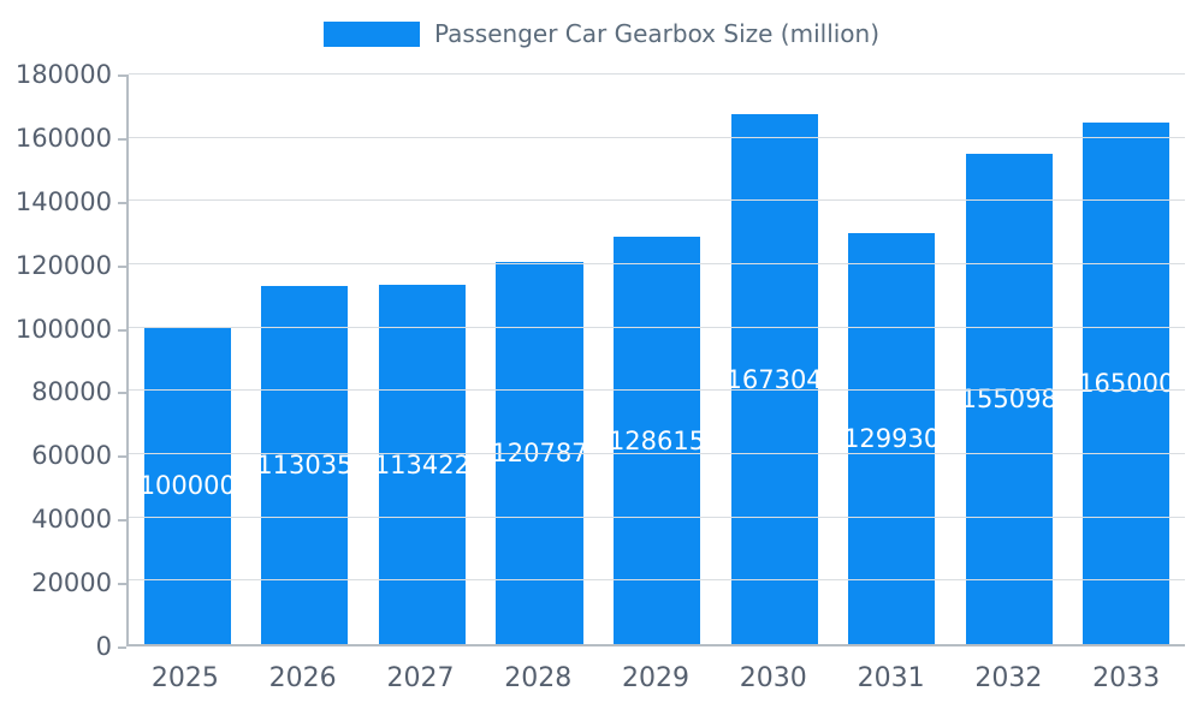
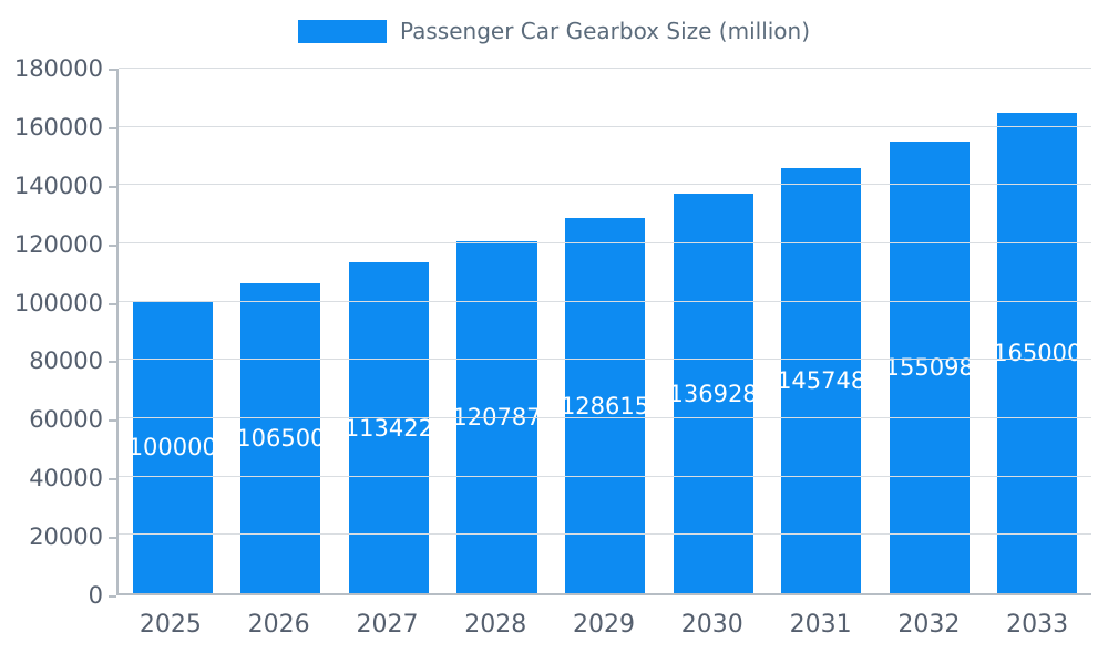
2026: 113035 -> 106500
2030: 167304 -> 136928
2031: 129930 -> 145748
